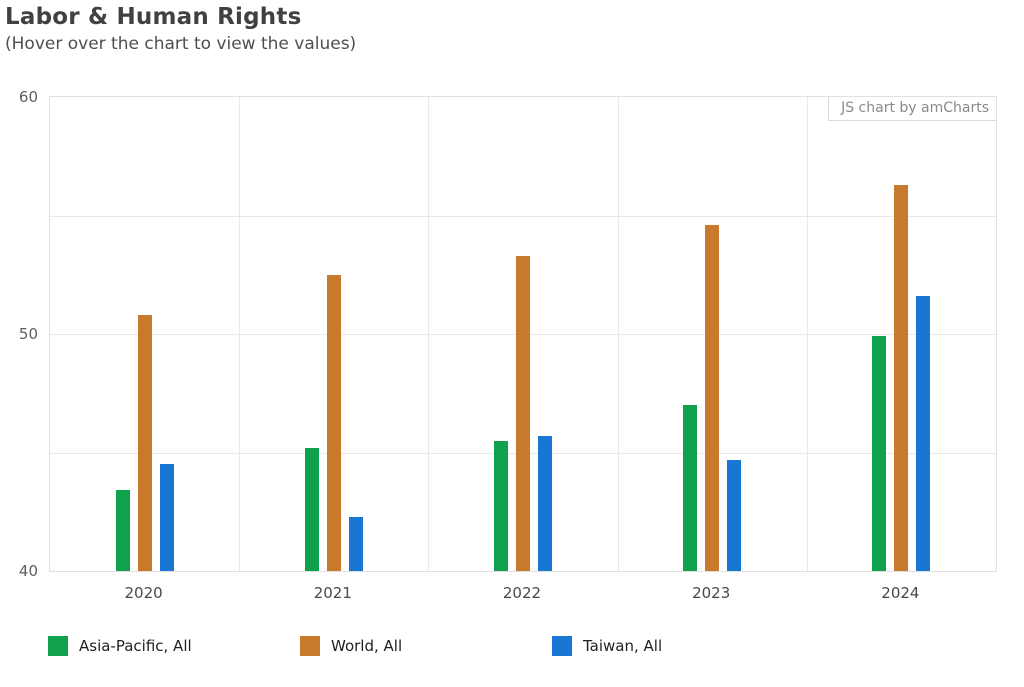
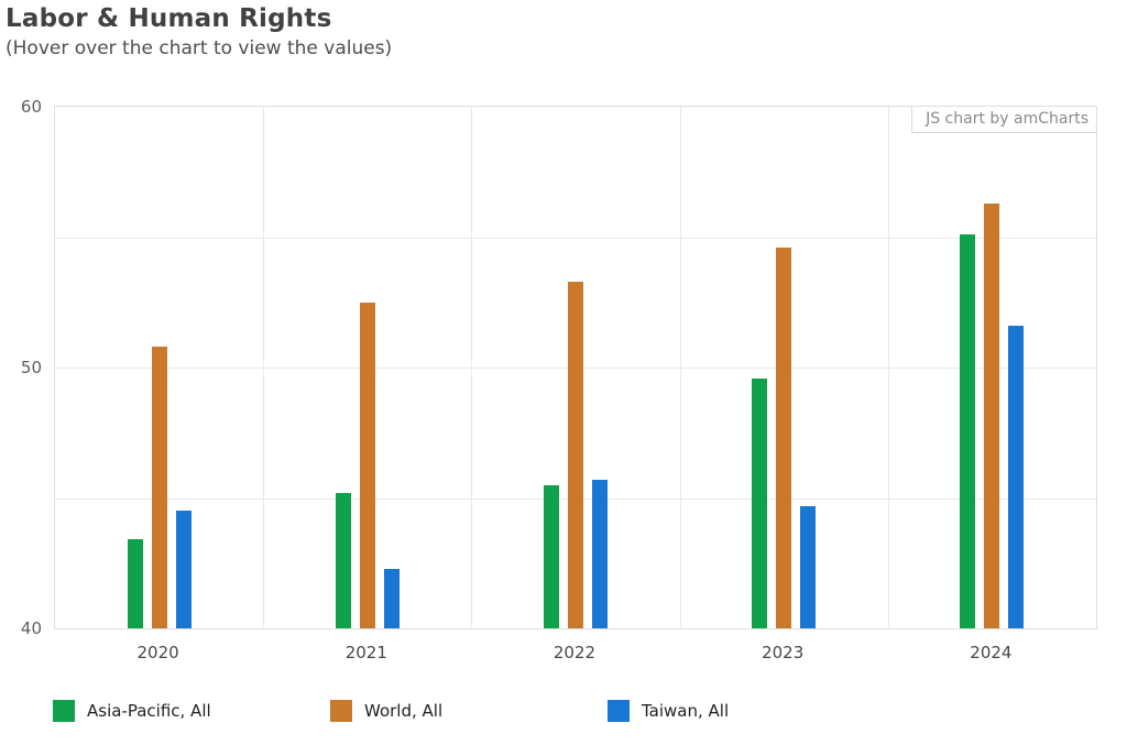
Asia-Pacific, All/2023: 47.0 -> 49.6
Asia-Pacific, All/2024: 49.9 -> 55.1
